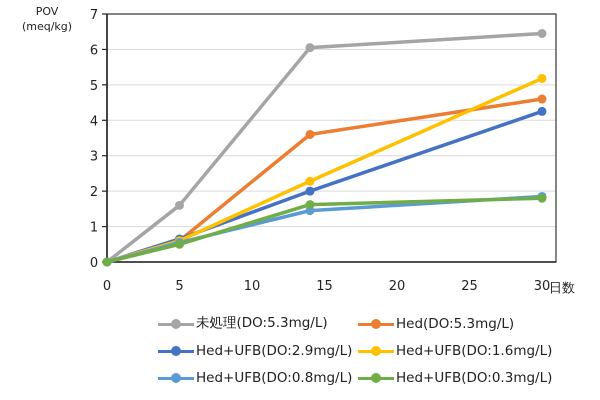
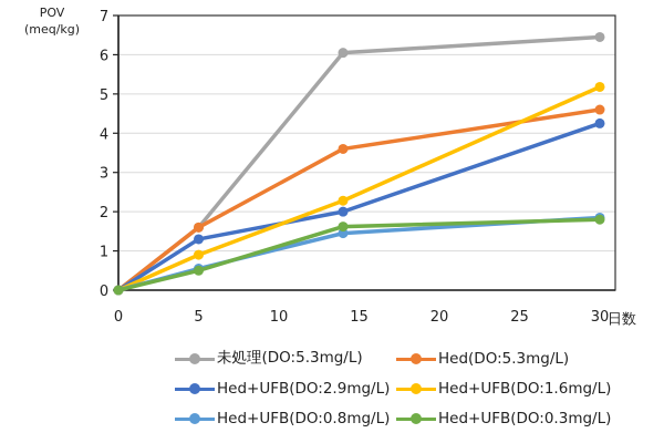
Hed(DO:5.3mg/L)/5: 0.6 -> 1.6
Hed+UFB(DO:2.9mg/L)/5: 0.7 -> 1.3
Hed+UFB(DO:1.6mg/L)/5: 0.6 -> 0.9
